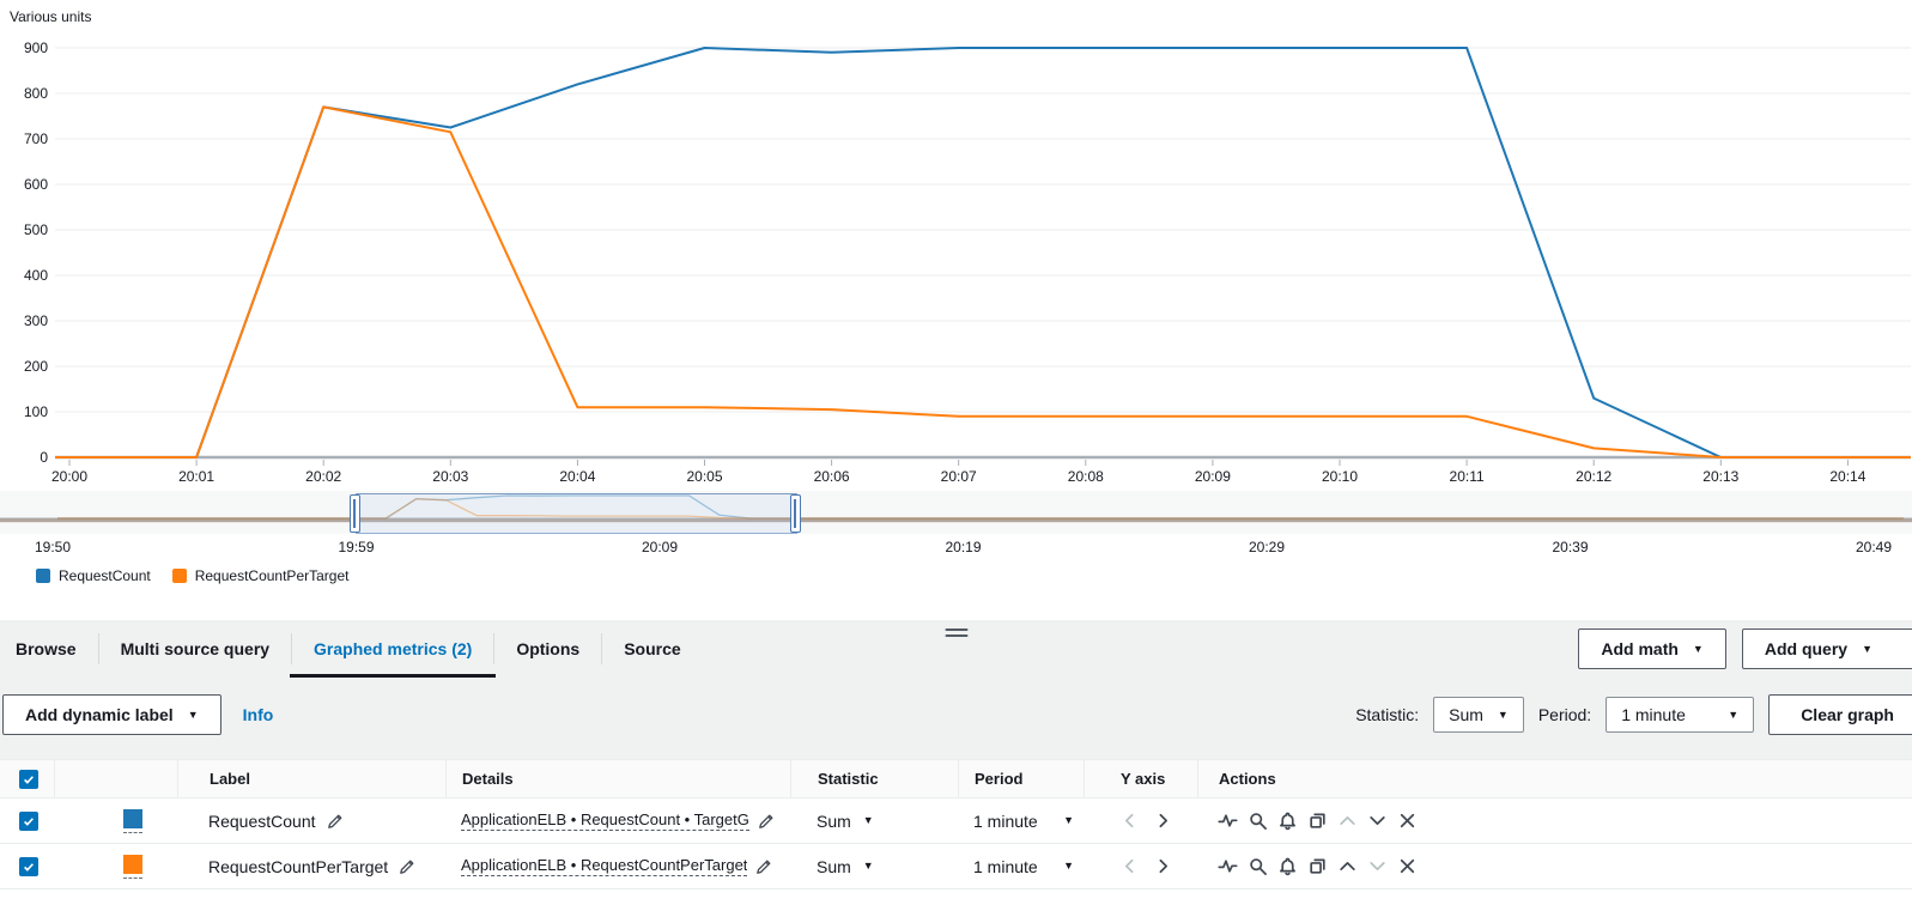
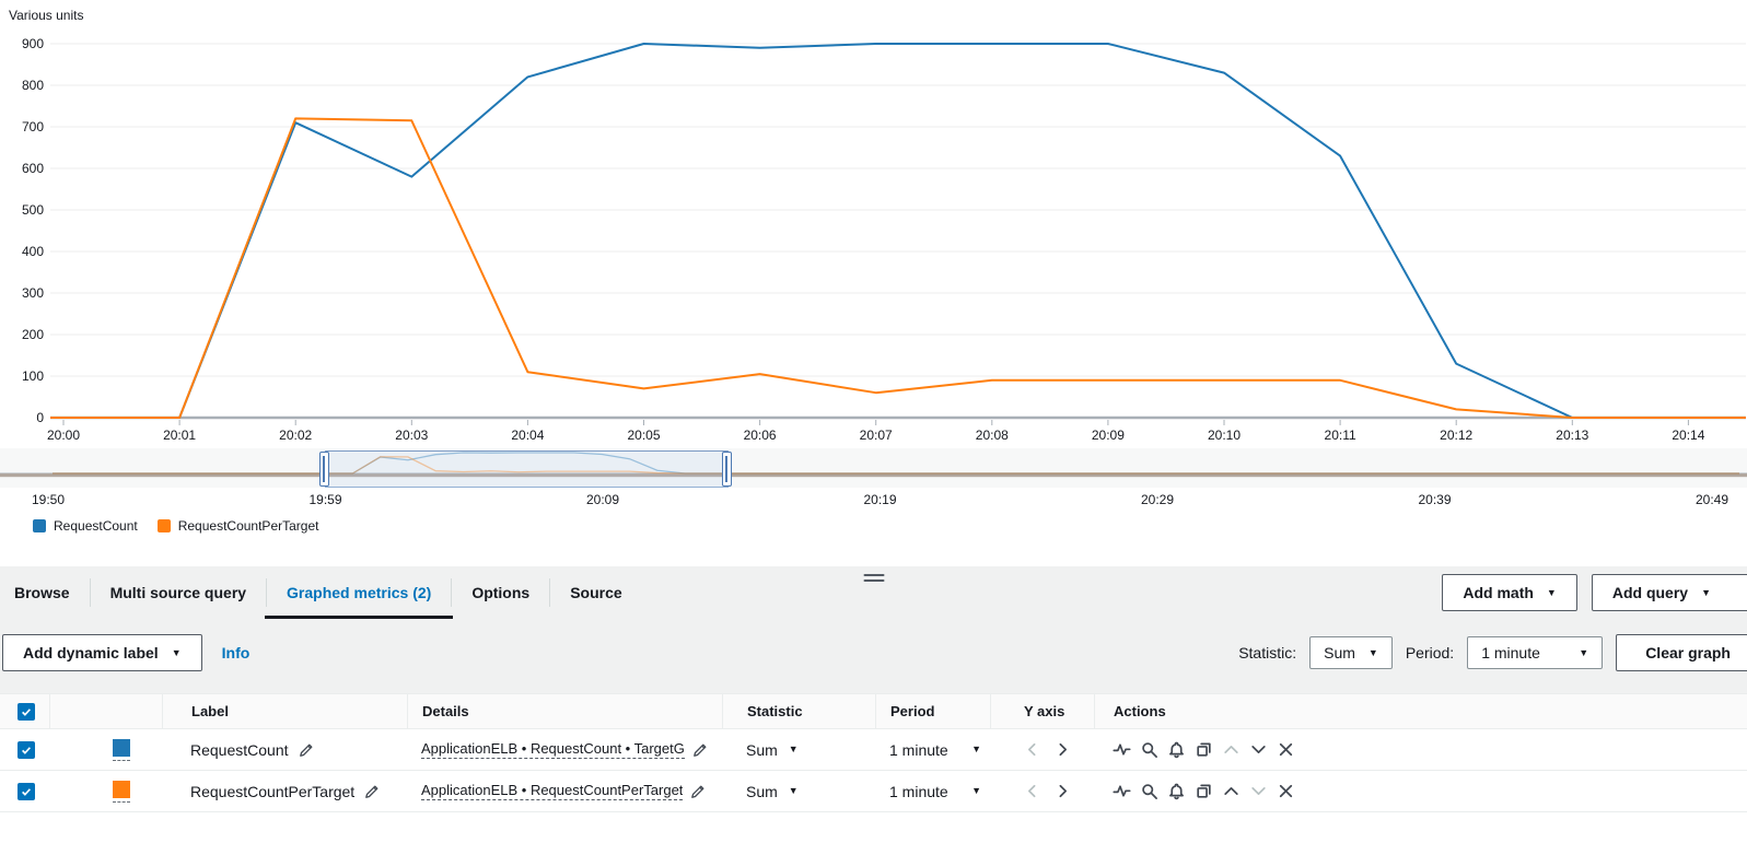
RequestCount/20:02: 770 -> 710
RequestCountPerTarget/20:02: 770 -> 720
RequestCount/20:03: 720 -> 580
RequestCountPerTarget/20:05: 110 -> 70
RequestCountPerTarget/20:07: 90 -> 60
RequestCount/20:10: 900 -> 830
RequestCount/20:11: 900 -> 630
